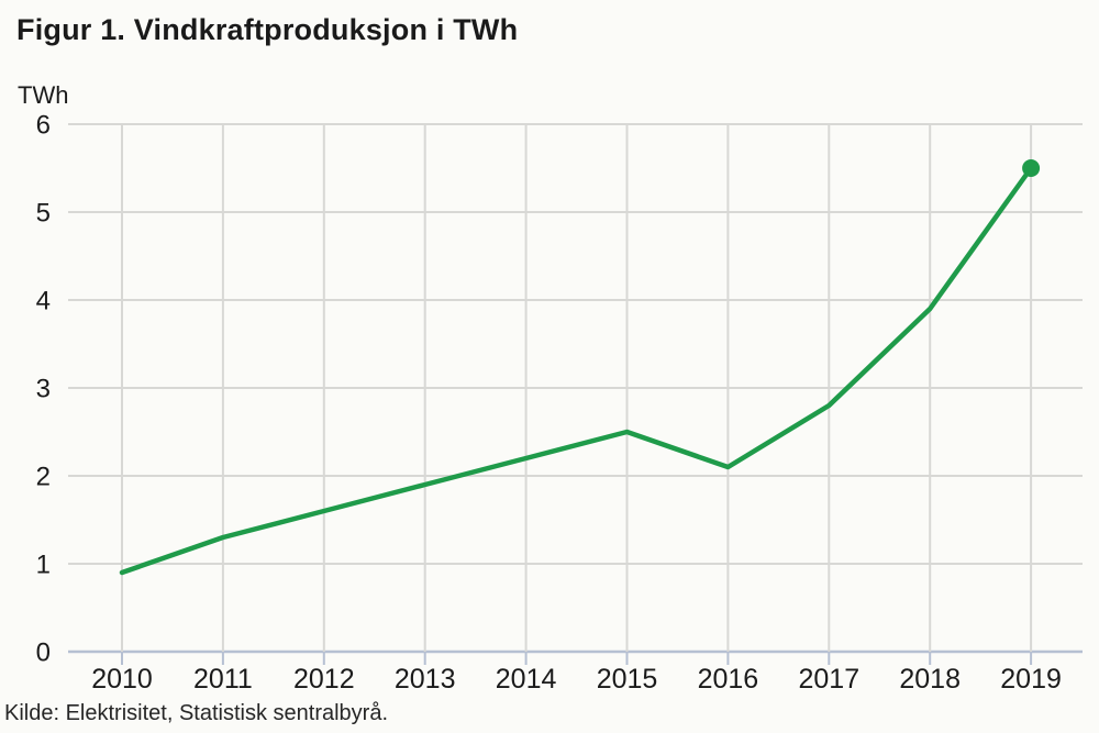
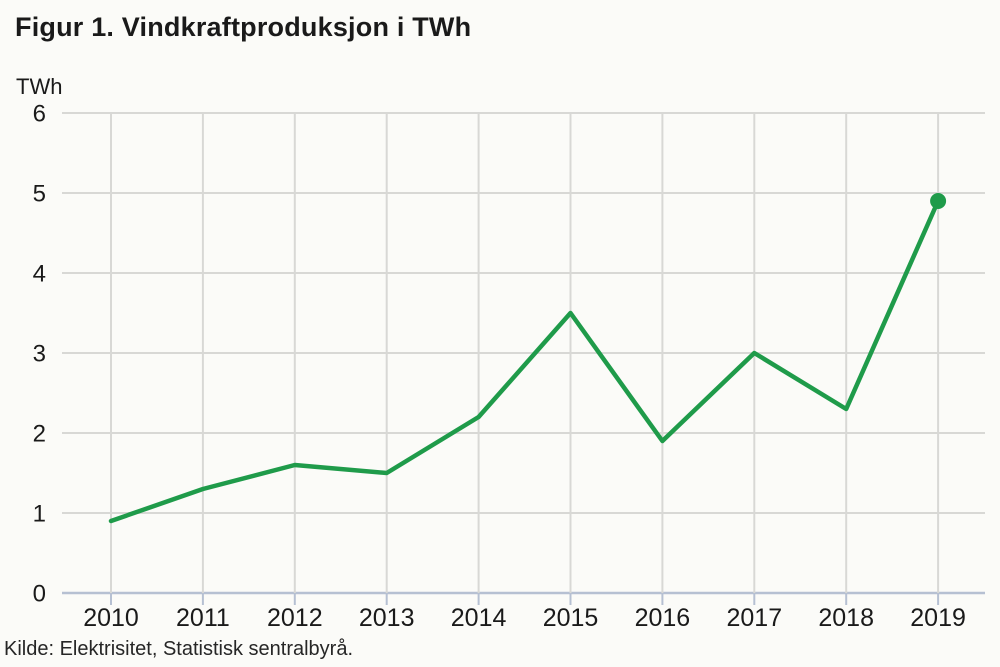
2013: 1.9 -> 1.5
2015: 2.5 -> 3.5
2016: 2.1 -> 1.9
2017: 2.8 -> 3.0
2018: 3.9 -> 2.3
2019: 5.5 -> 4.9
